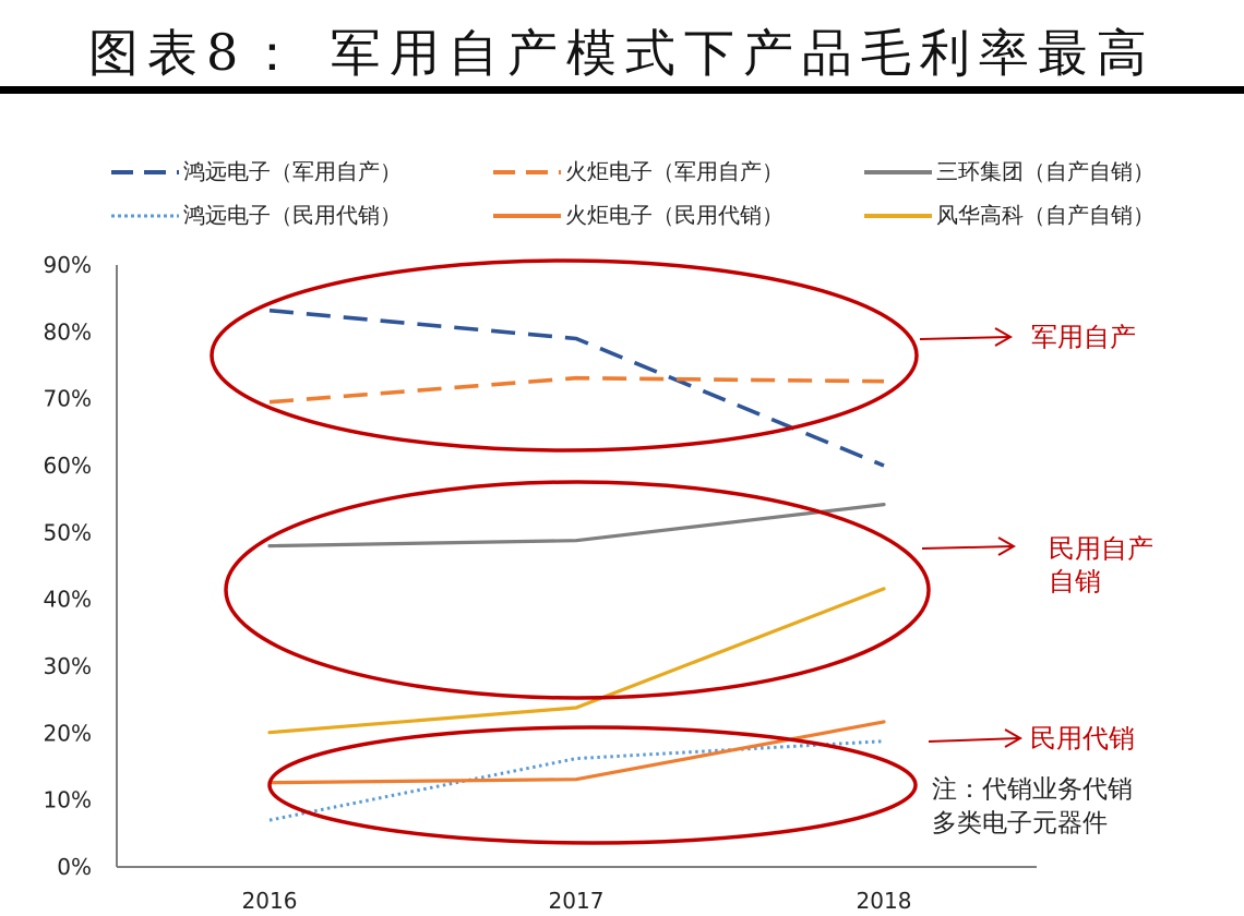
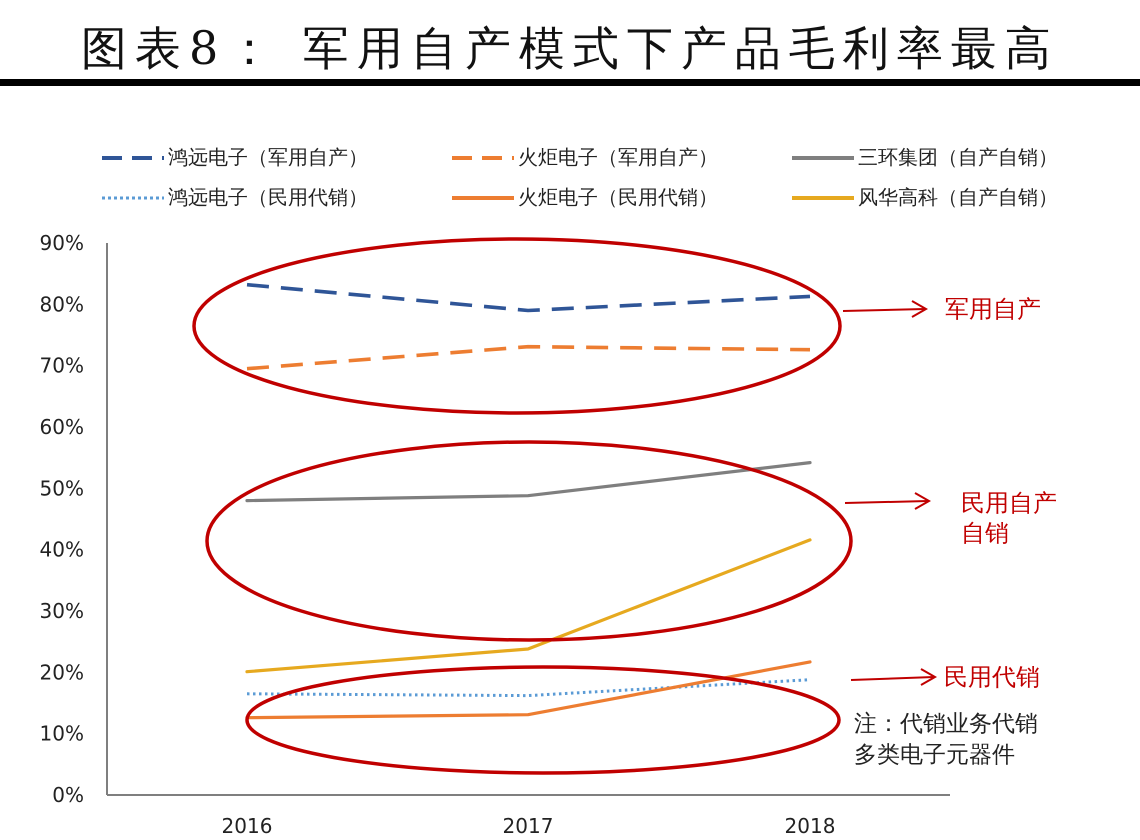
鸿远电子（民用代销）/2016: 7% -> 16%
鸿远电子（军用自产）/2018: 60% -> 81%
